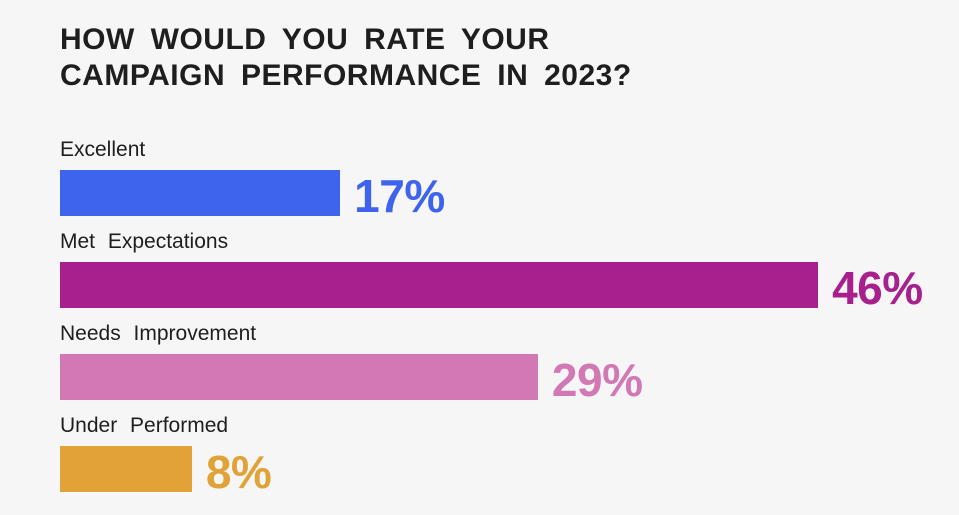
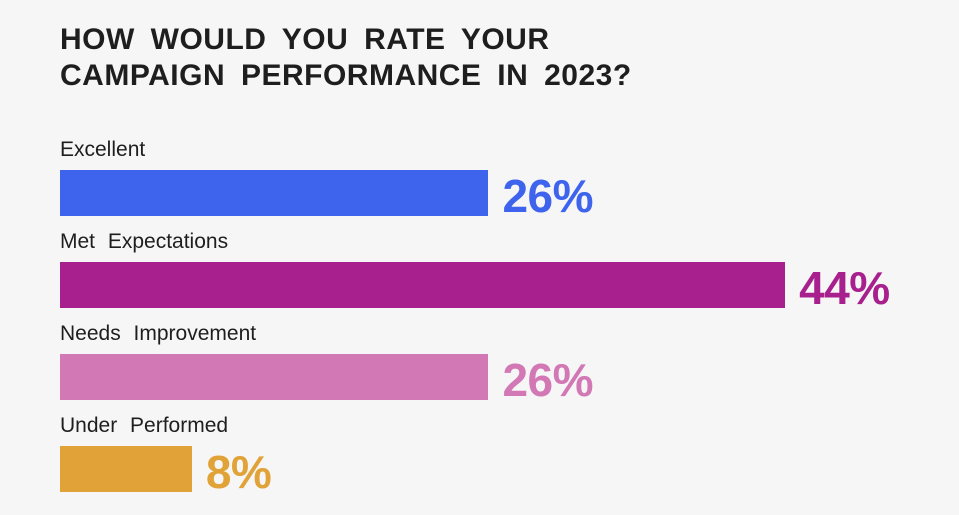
Excellent: 17% -> 26%
Met Expectations: 46% -> 44%
Needs Improvement: 29% -> 26%
